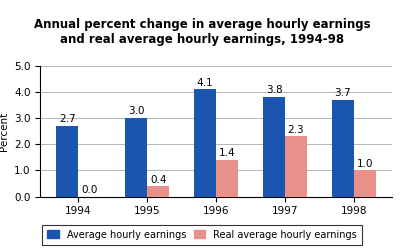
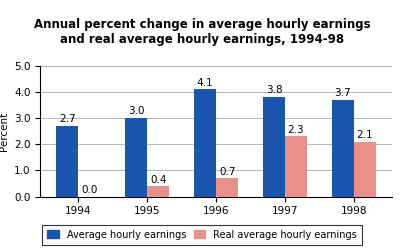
Real average hourly earnings/1996: 1.4 -> 0.7
Real average hourly earnings/1998: 1.0 -> 2.1
